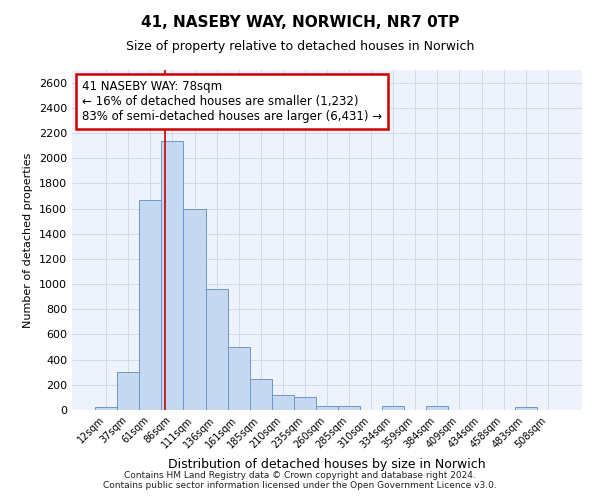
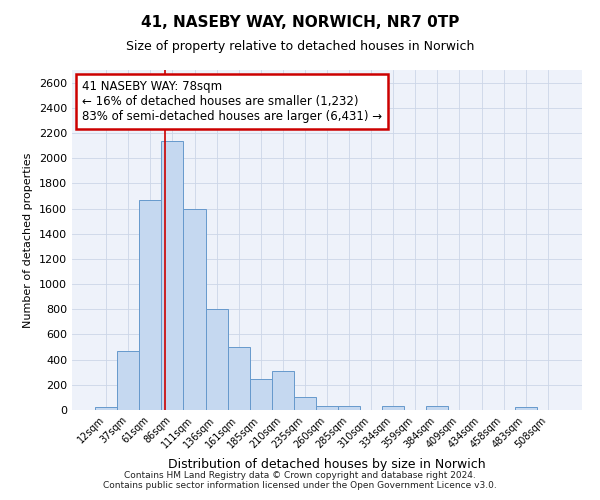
37sqm: 300 -> 470
136sqm: 960 -> 800
210sqm: 120 -> 310
